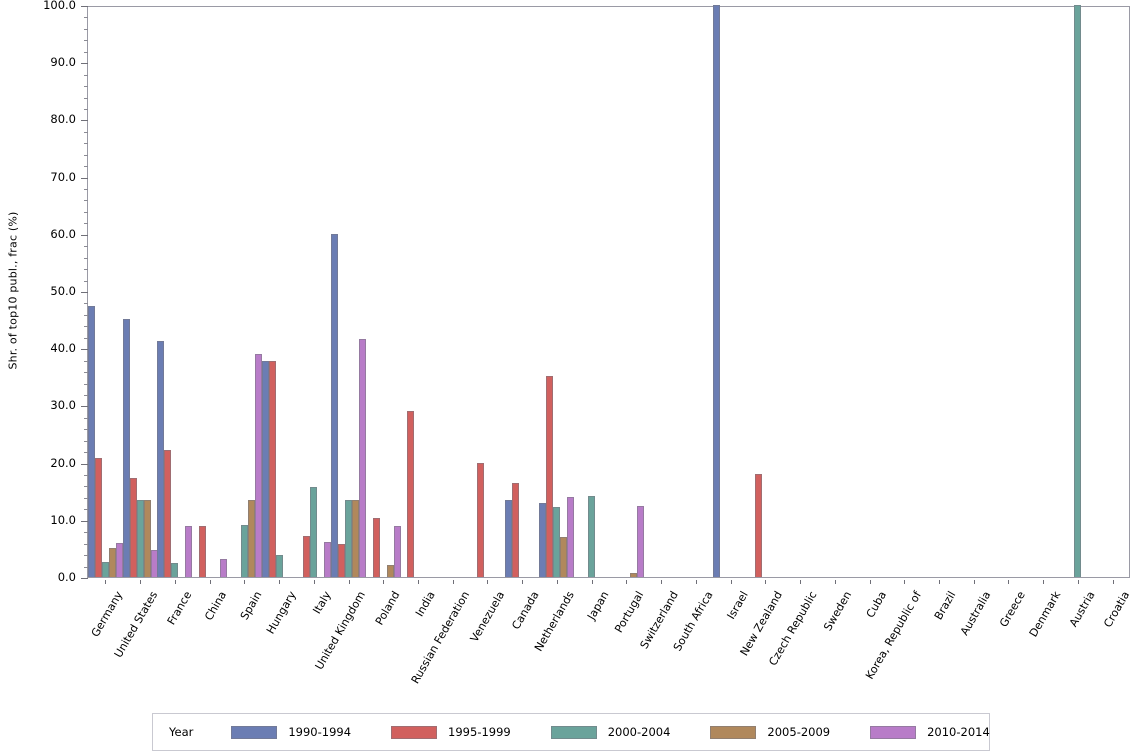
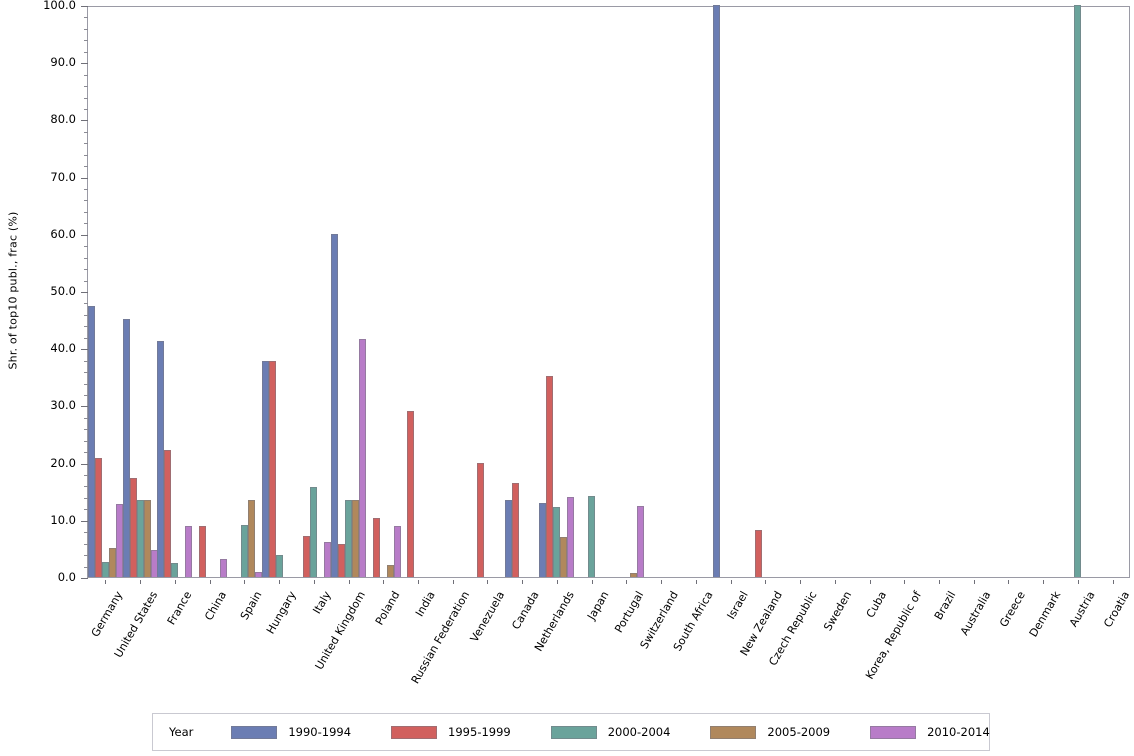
2010-2014/Germany: 6 -> 13
2010-2014/Spain: 39 -> 1
1995-1999/New Zealand: 18 -> 8
